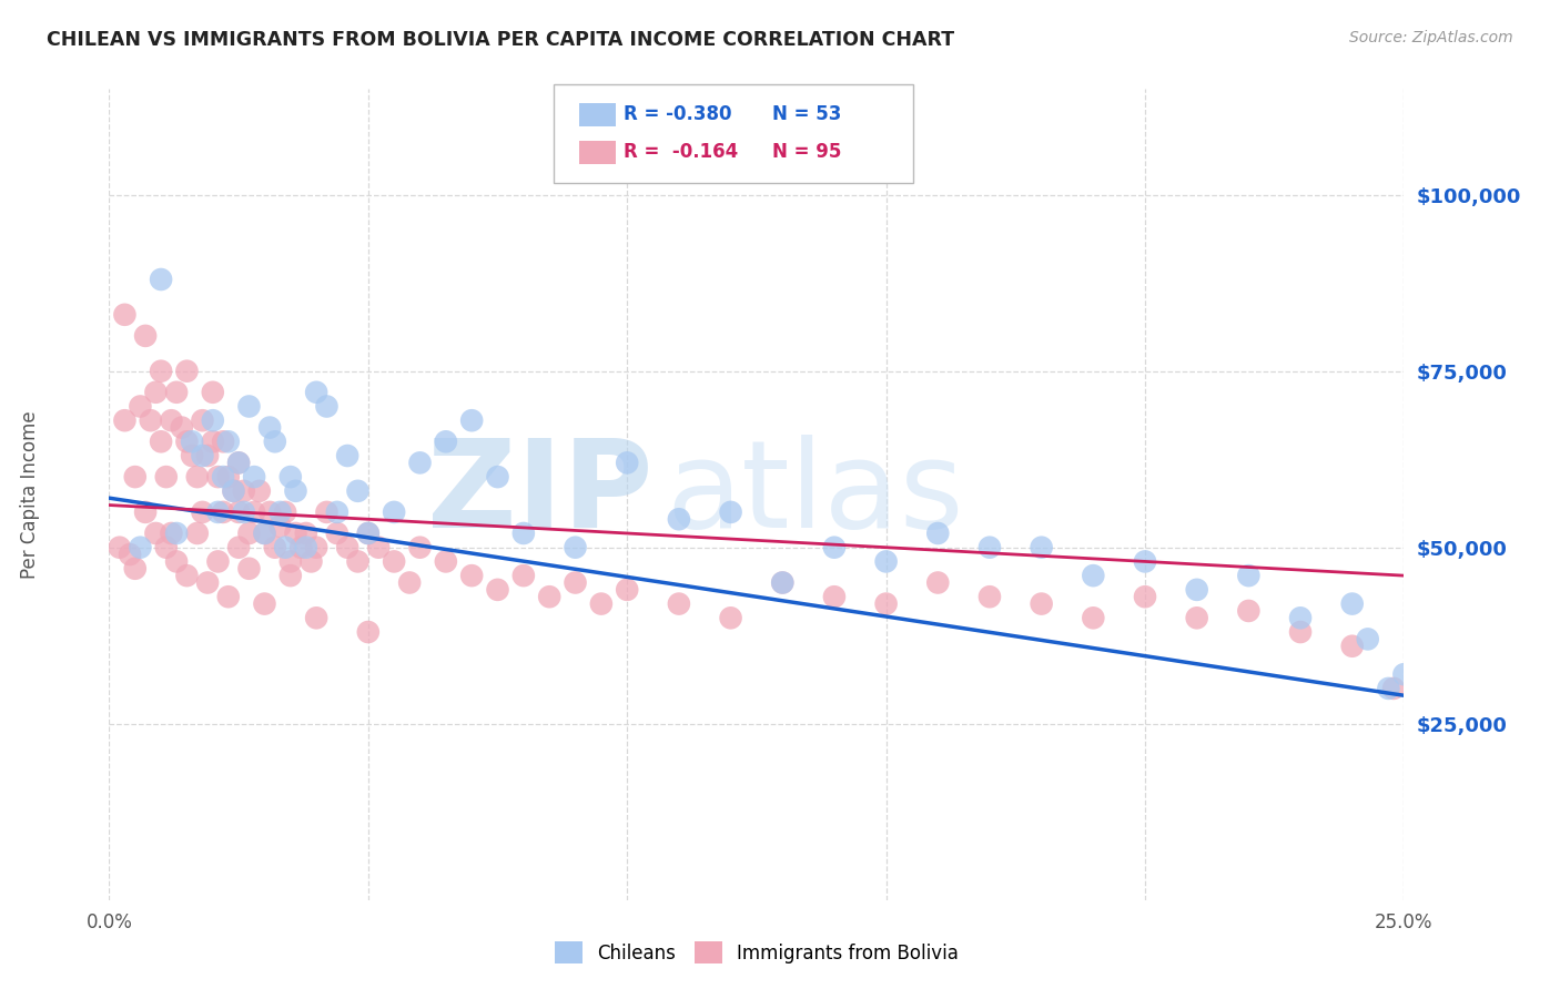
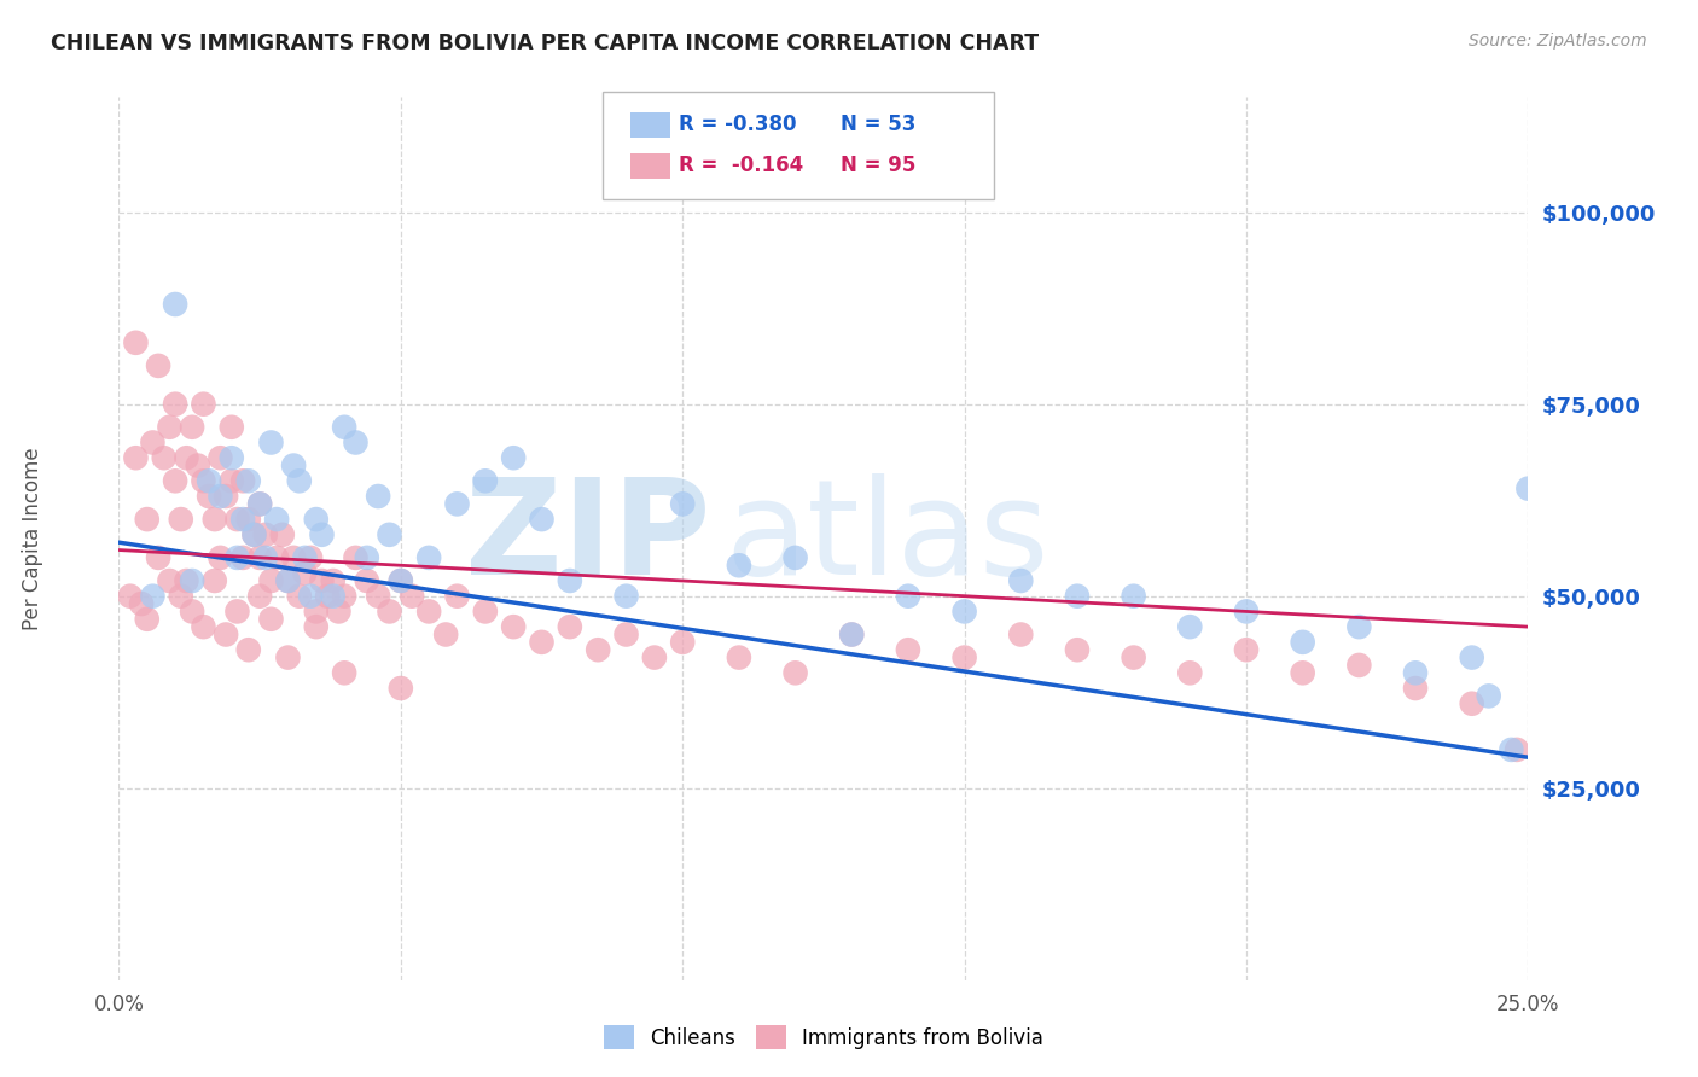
Chileans/25.0%: $32,000 -> $64,000
